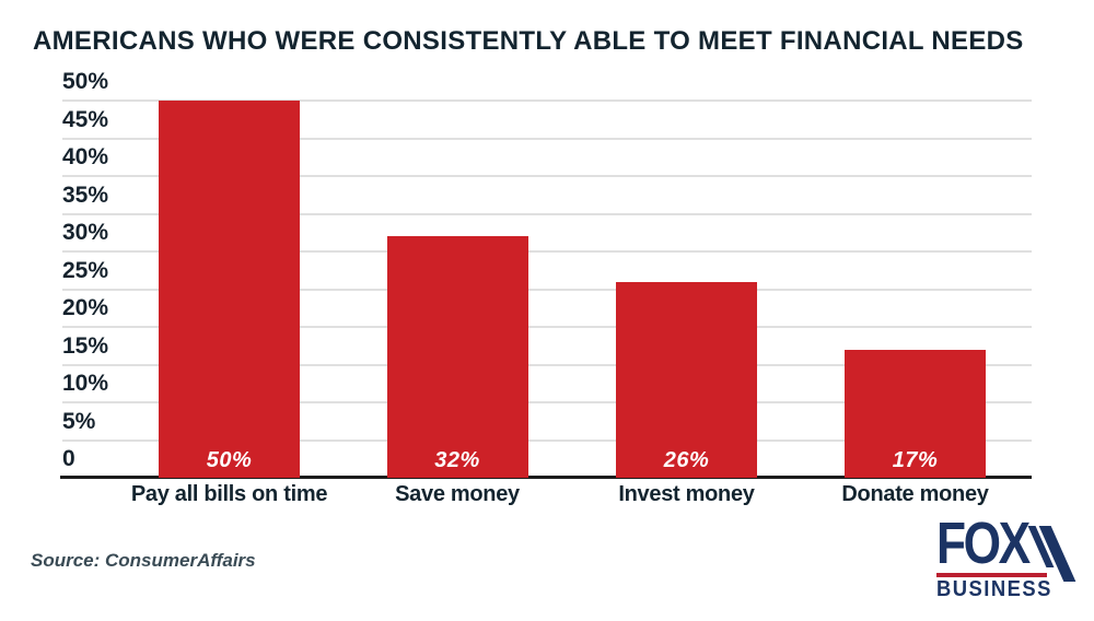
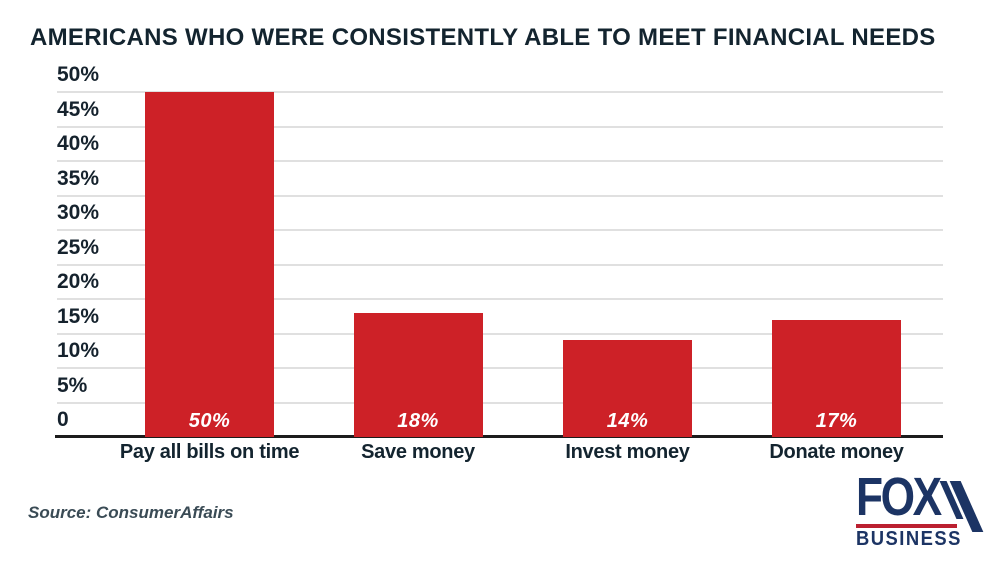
Save money: 32% -> 18%
Invest money: 26% -> 14%
